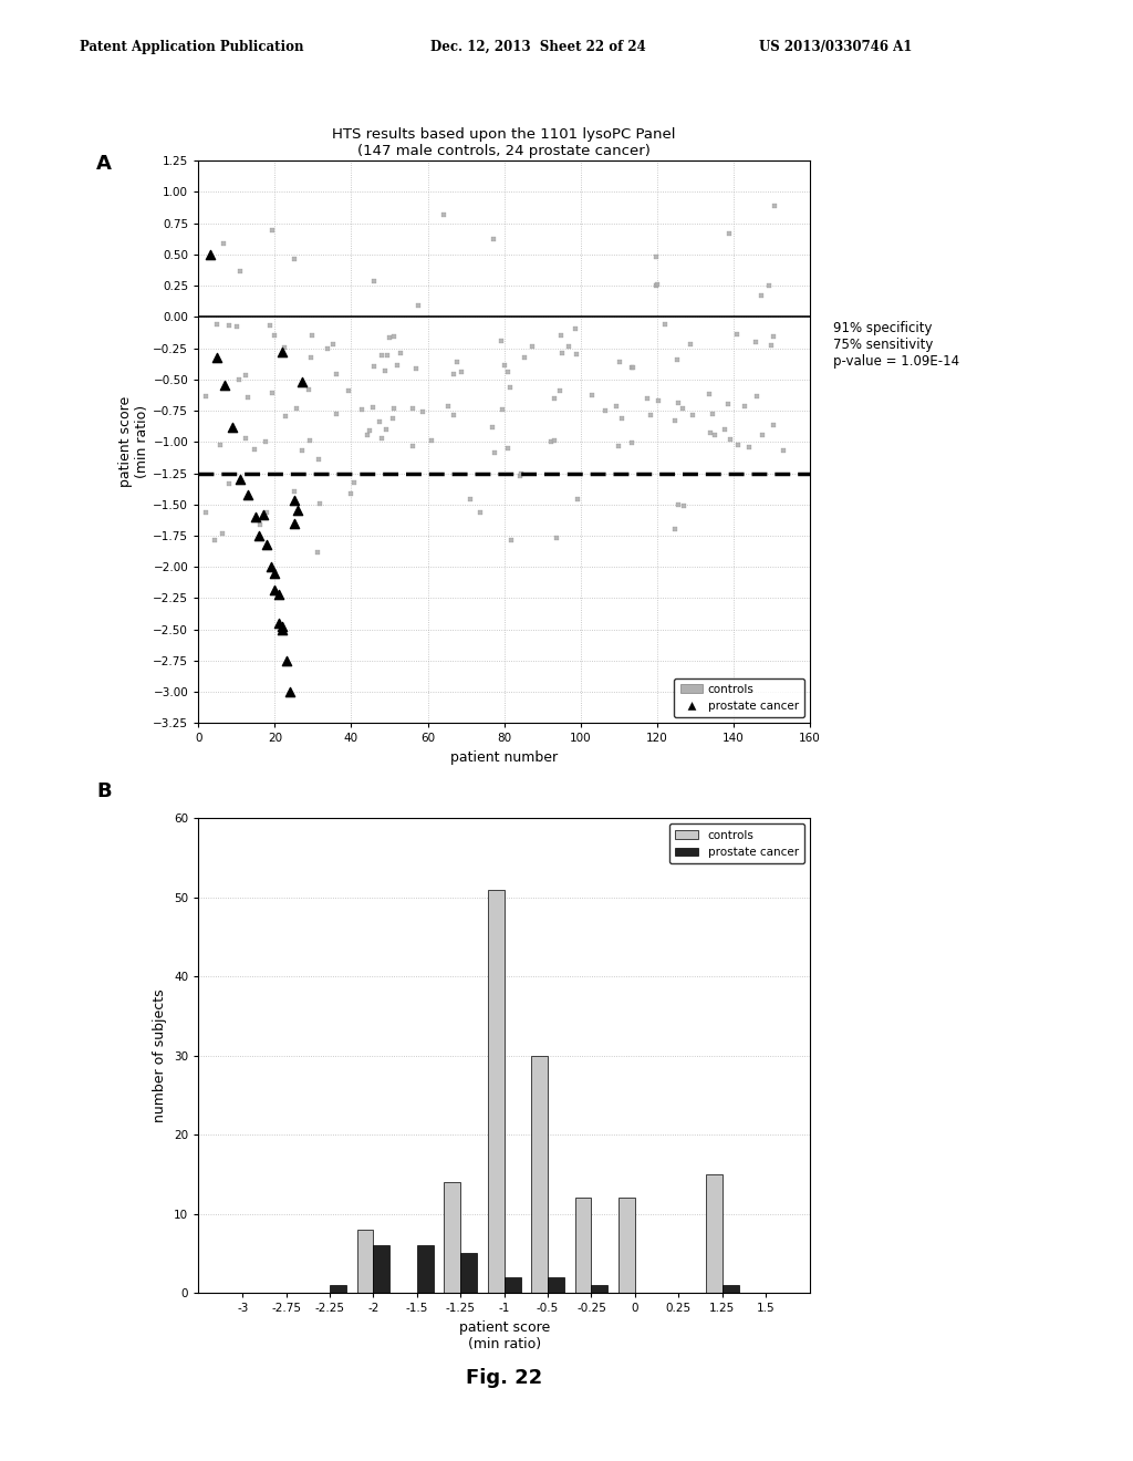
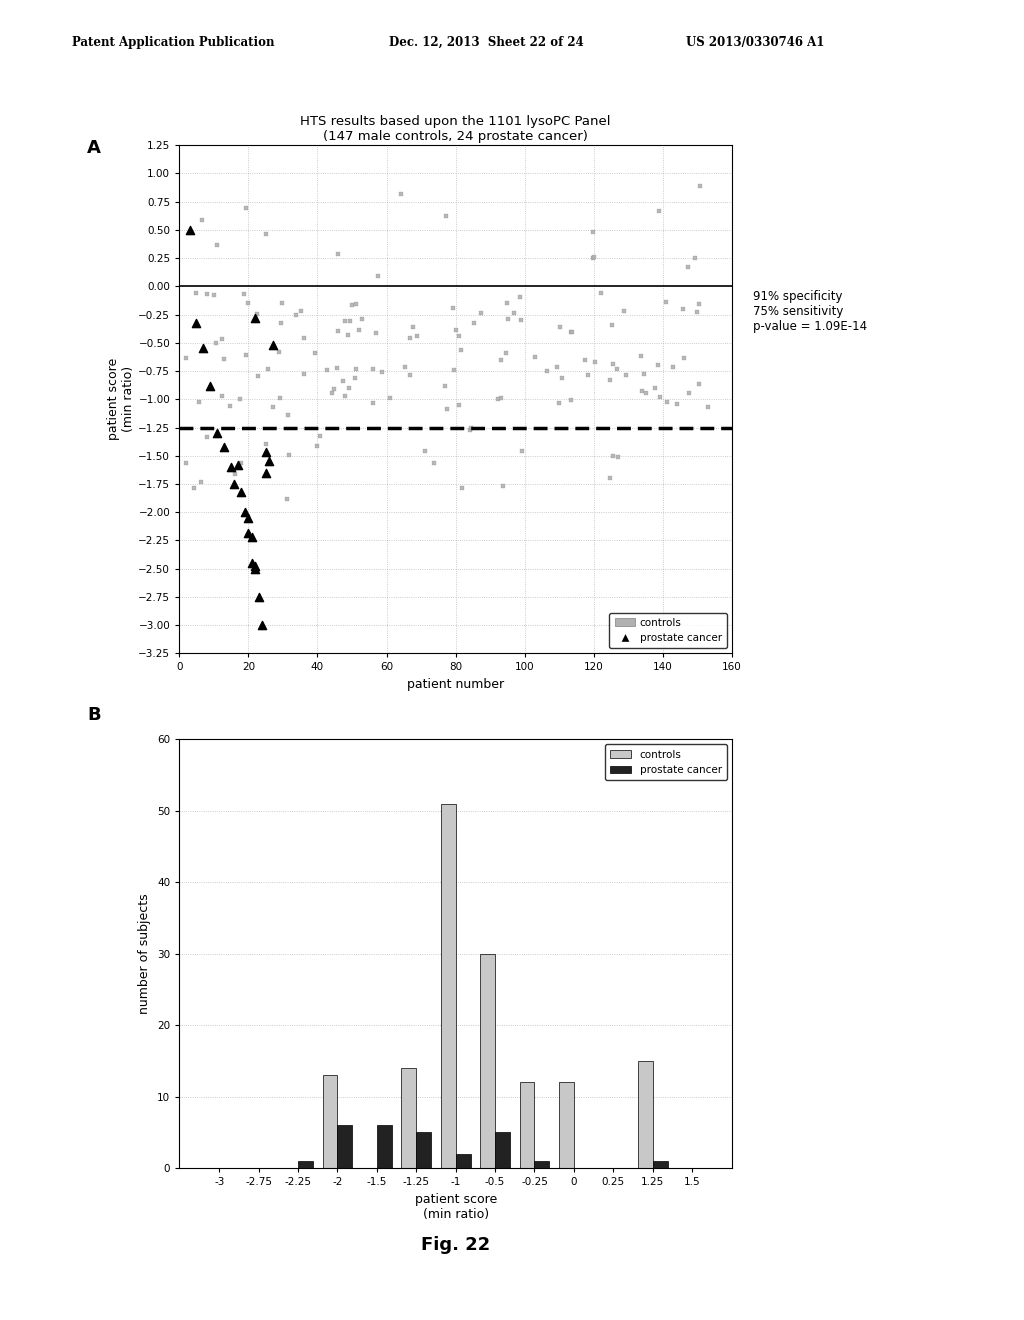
controls/-2: 8 -> 13
prostate cancer/-0.5: 2 -> 5
